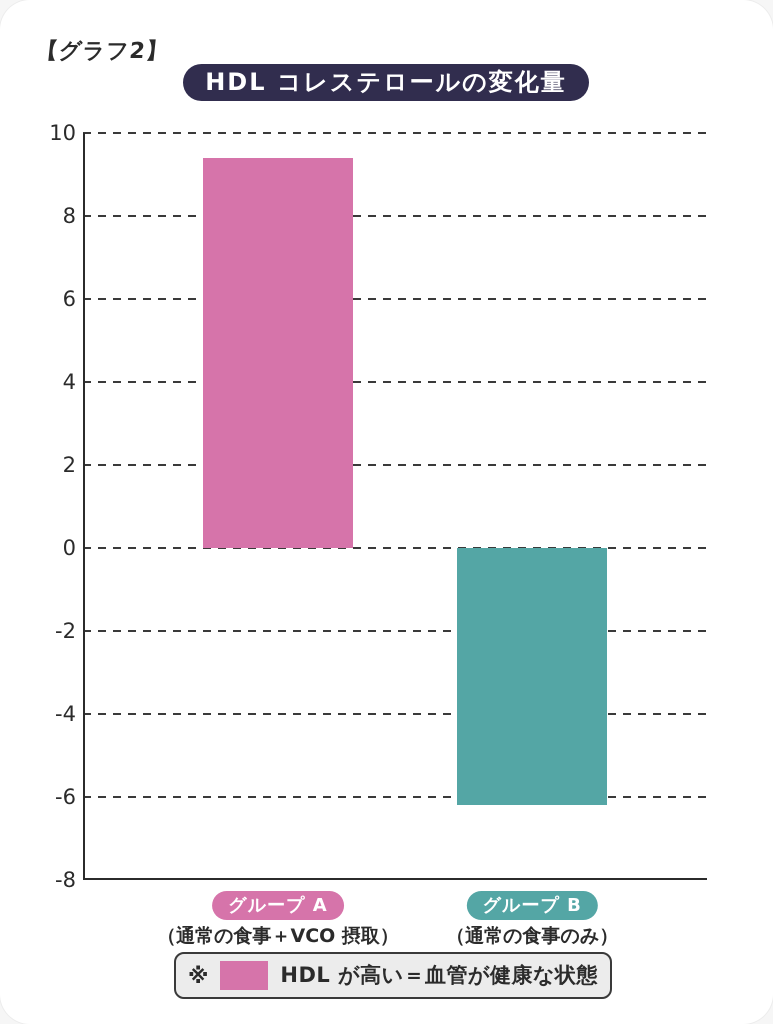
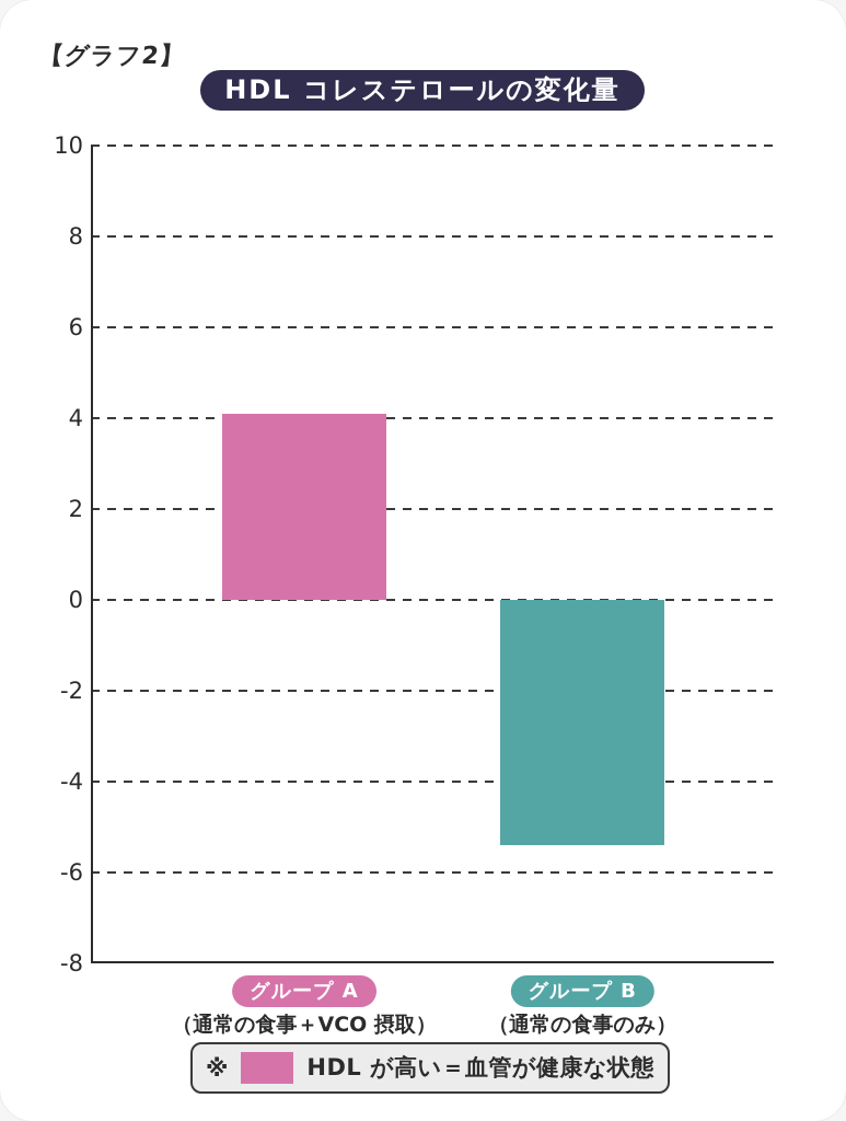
グループ A: 9.4 -> 4.1
グループ B: -6.2 -> -5.4
